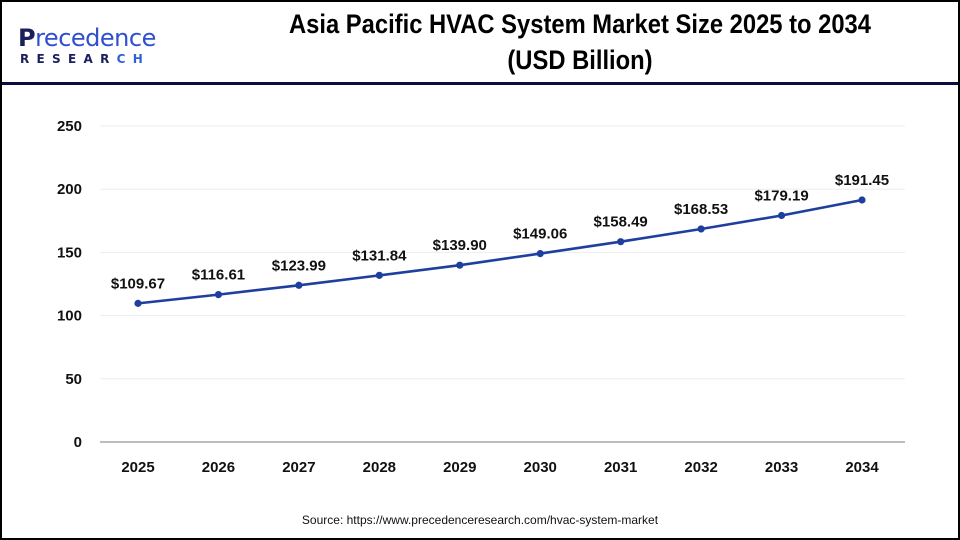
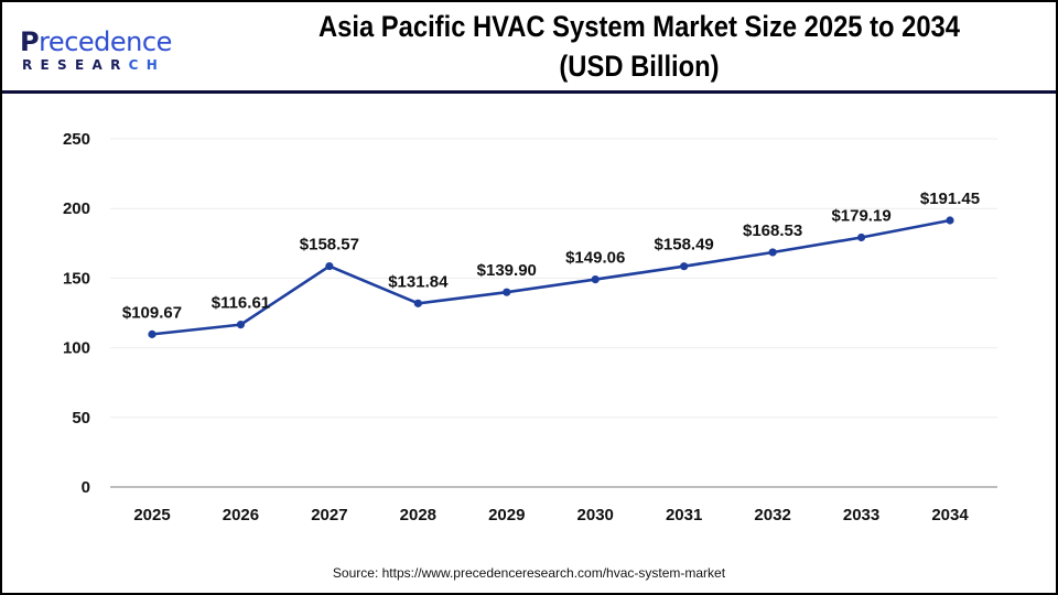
2027: $123.99 -> $158.57
